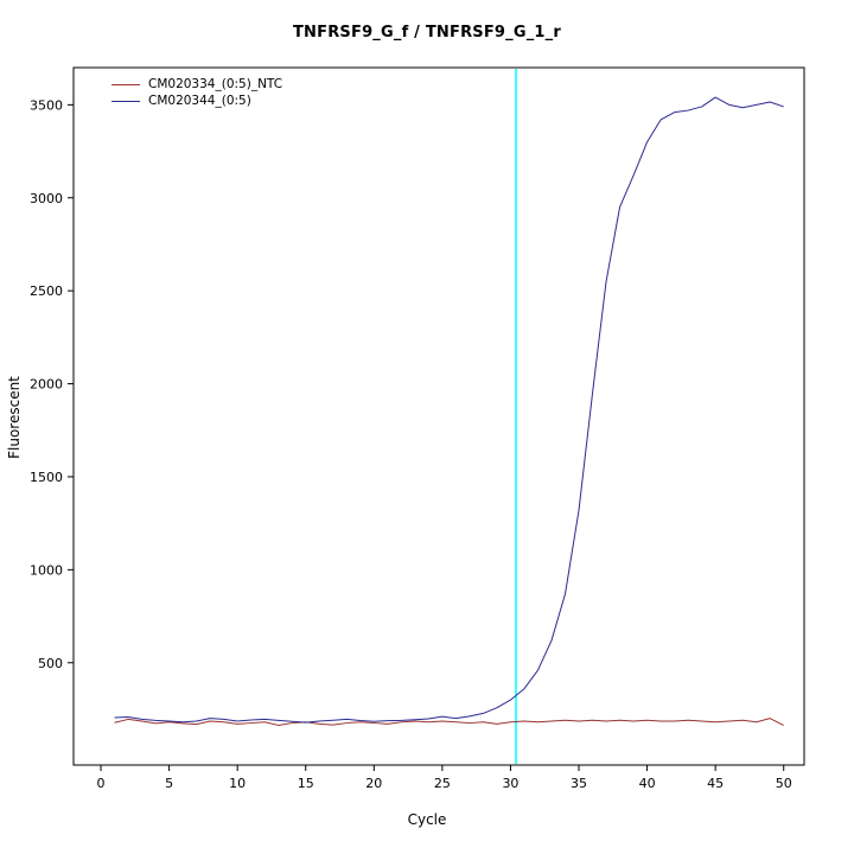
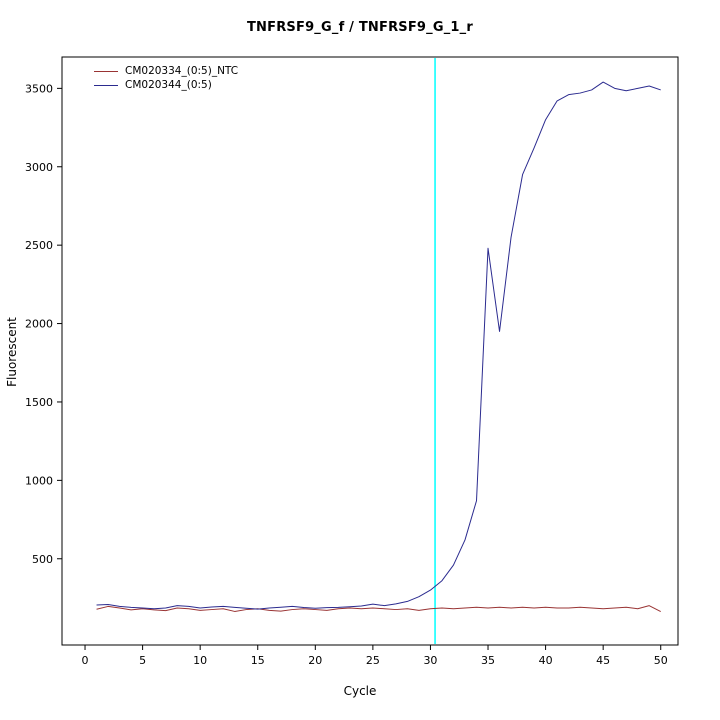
CM020344_(0:5)/35: 1320 -> 2480
